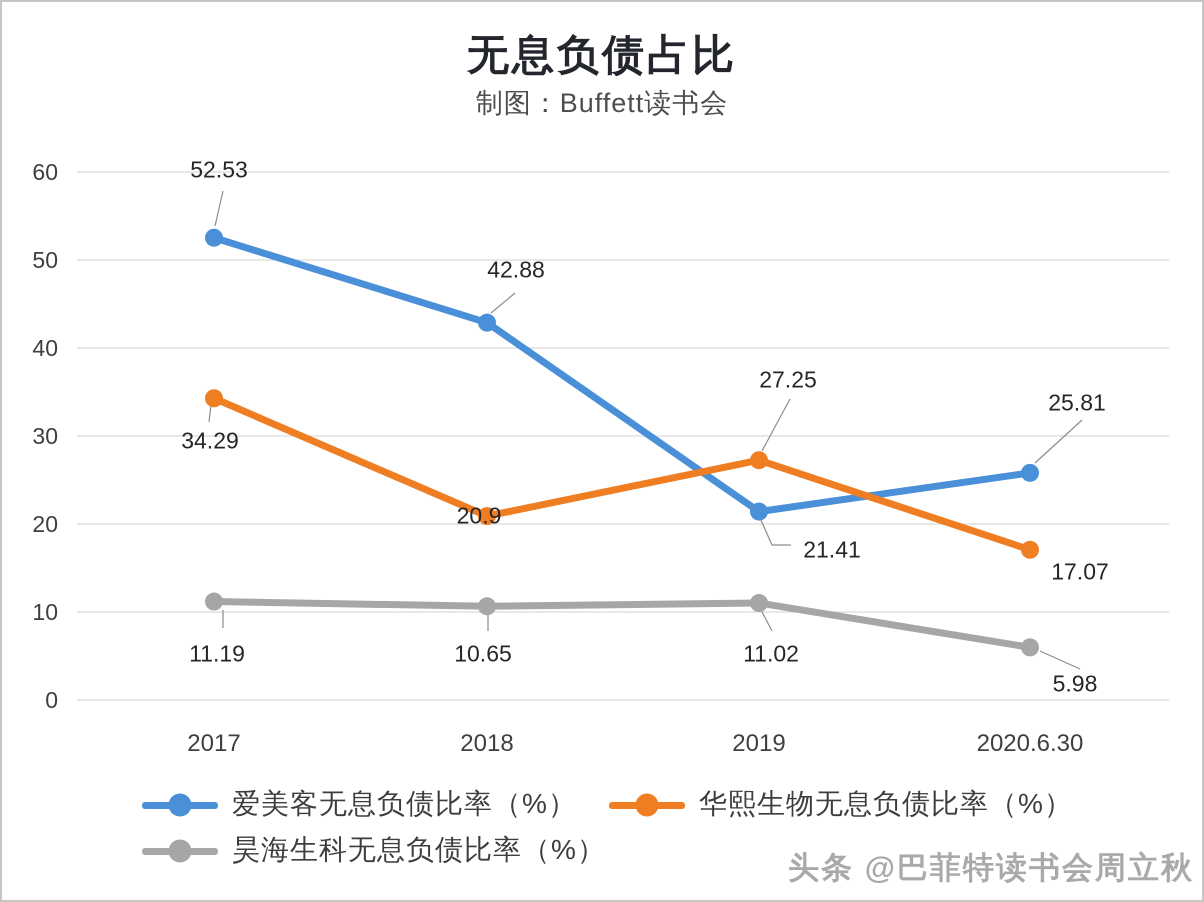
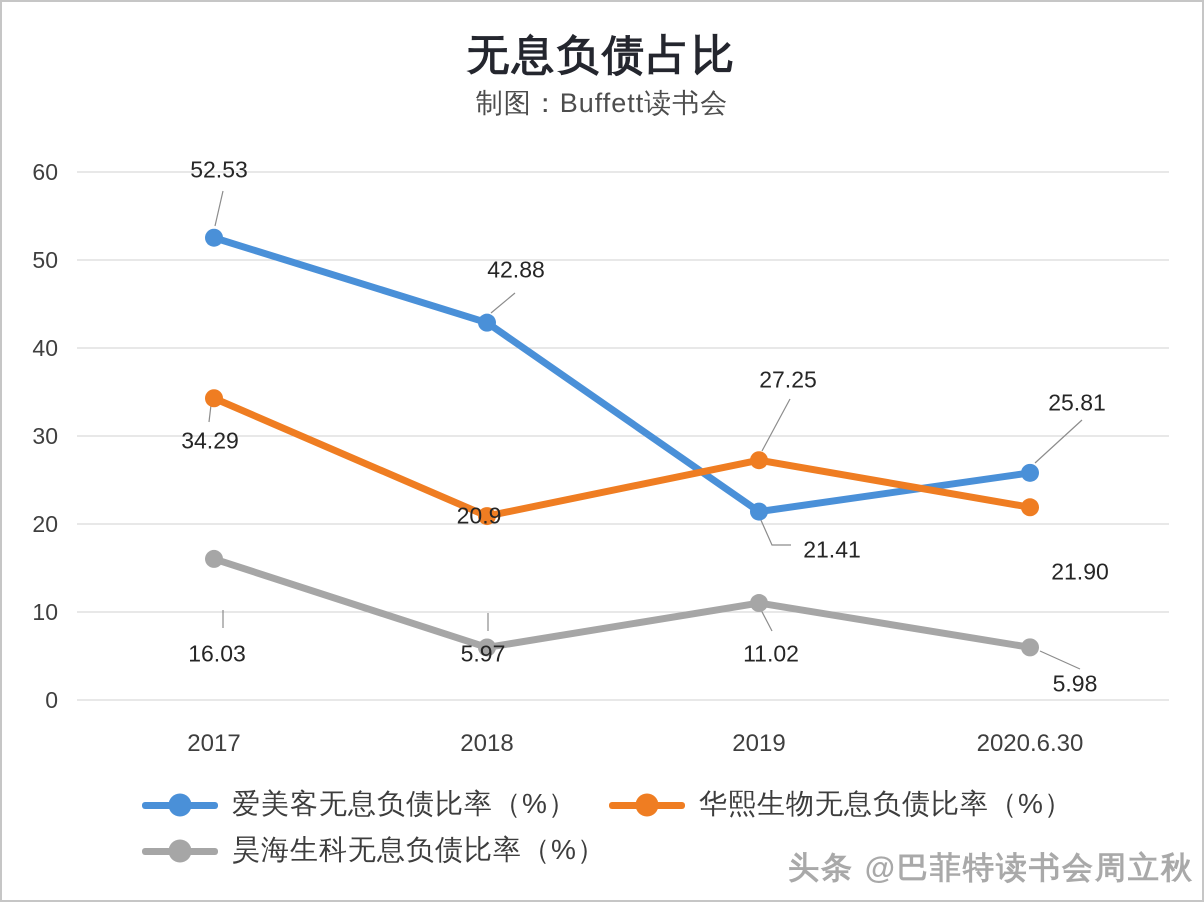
昊海生科无息负债比率（%）/2017: 11.19 -> 16.03
昊海生科无息负债比率（%）/2018: 10.65 -> 5.97
华熙生物无息负债比率（%）/2020.6.30: 17.07 -> 21.90
